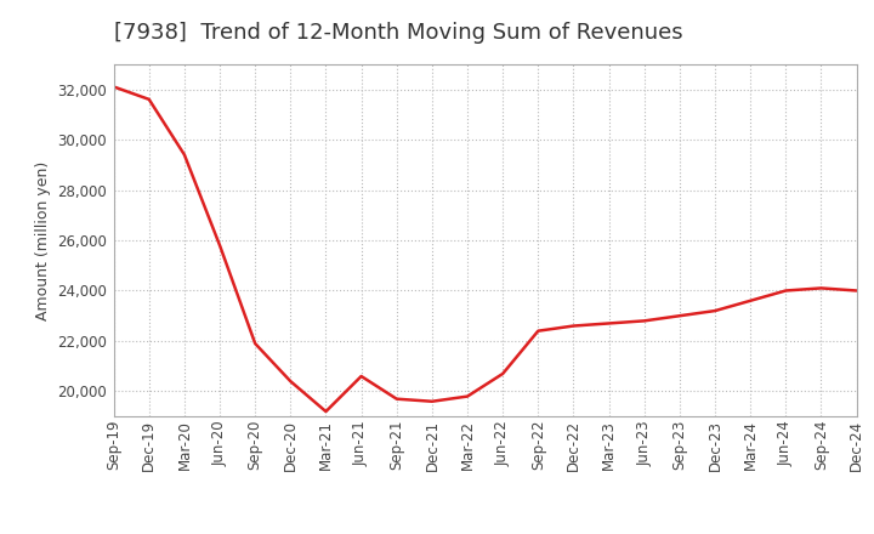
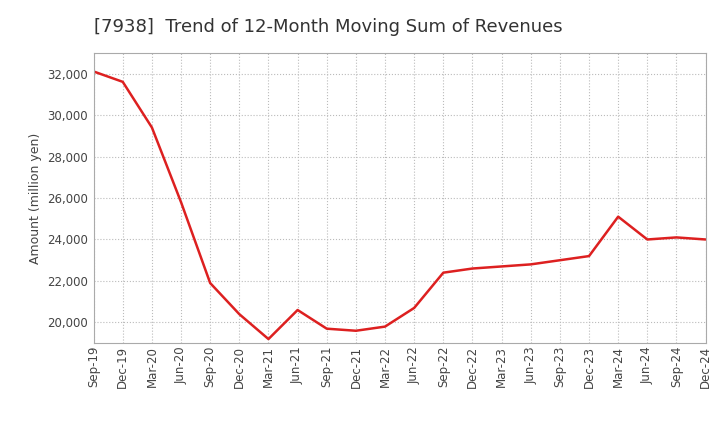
Mar-24: 23,600 -> 25,100
